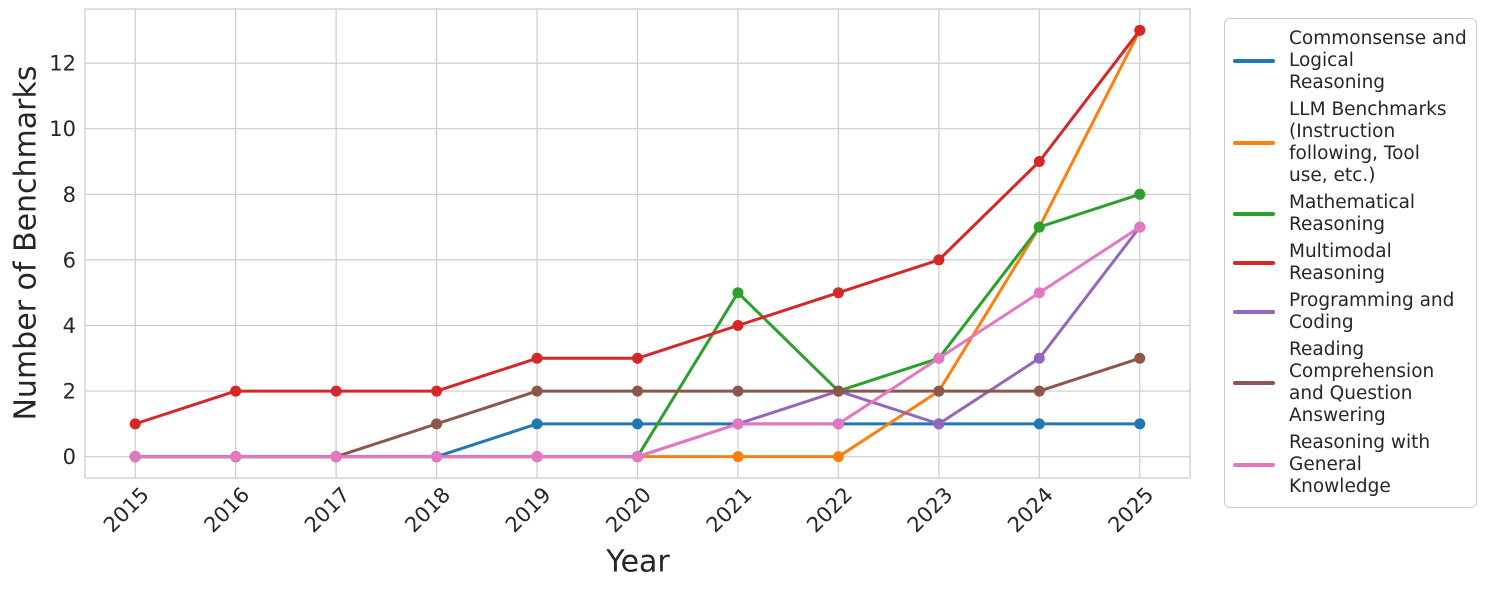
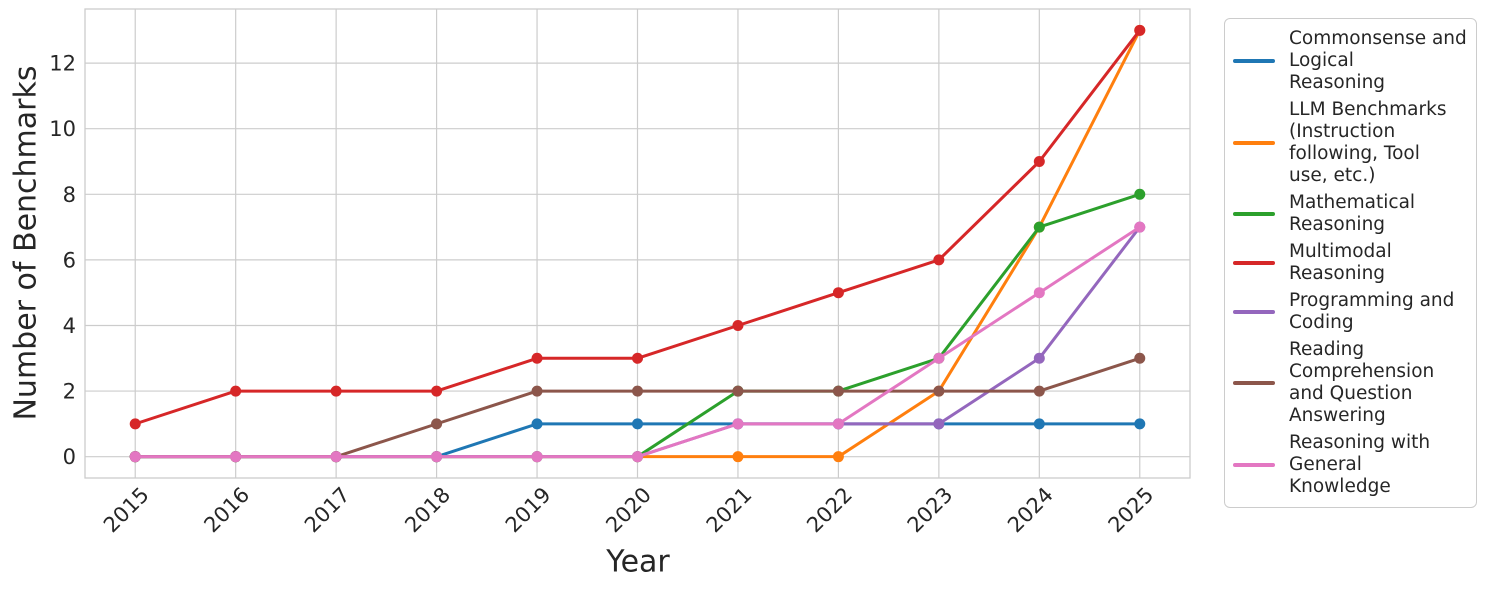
Mathematical Reasoning/2021: 5 -> 2
Programming and Coding/2022: 2 -> 1
